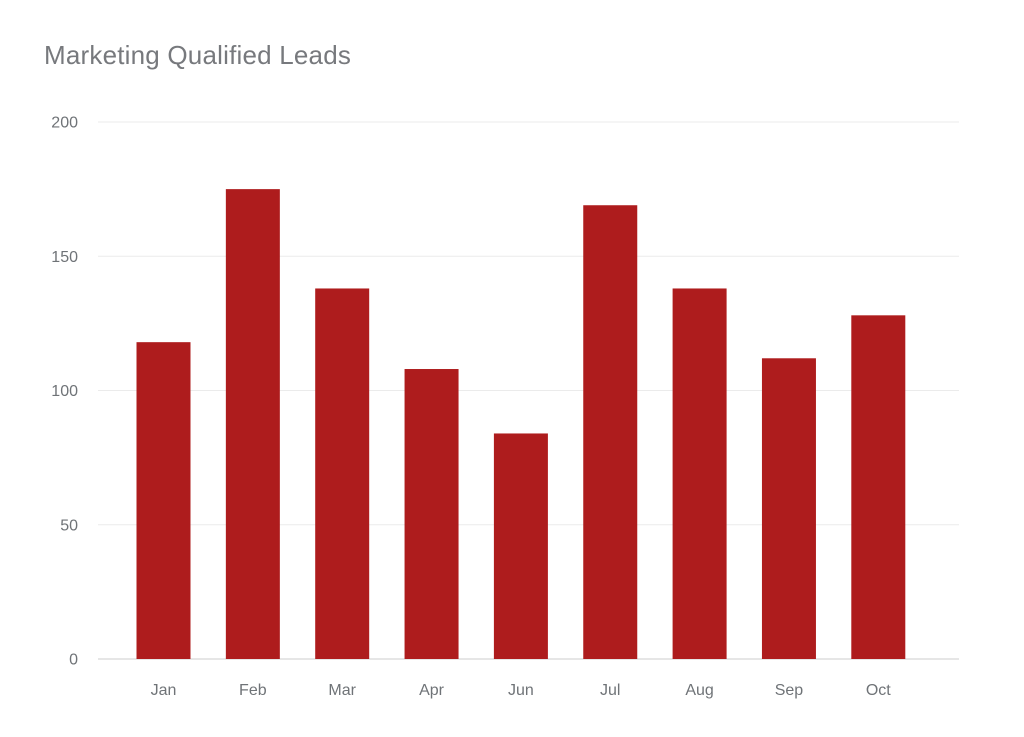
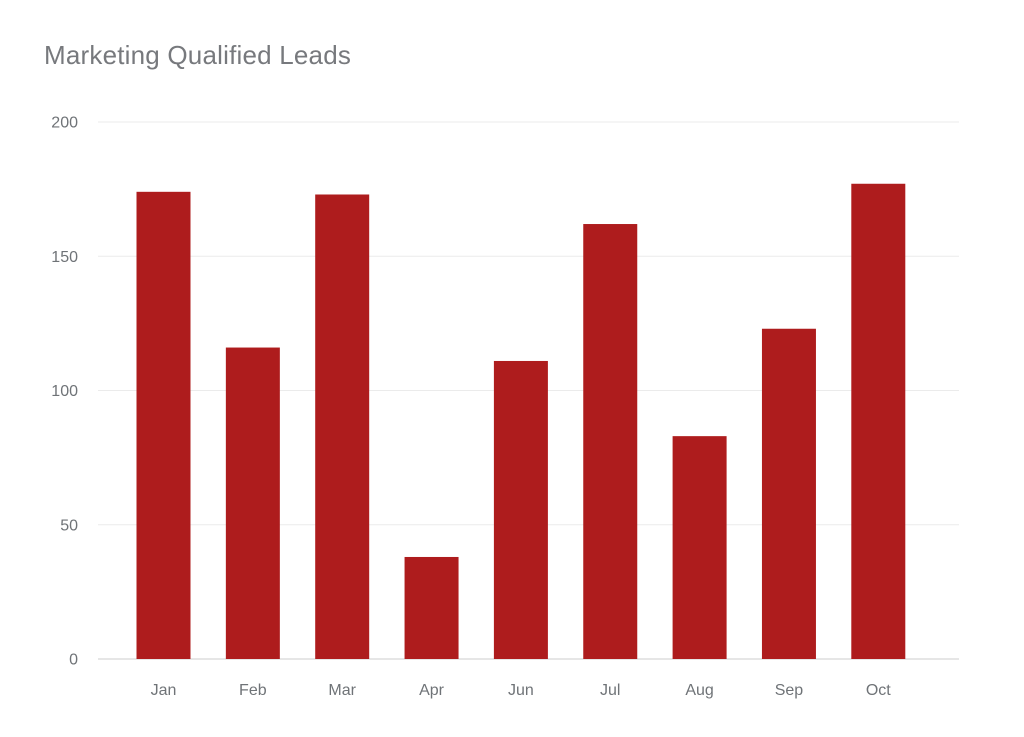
Jan: 118 -> 174
Feb: 175 -> 116
Mar: 138 -> 173
Apr: 108 -> 38
Jun: 84 -> 111
Jul: 169 -> 162
Aug: 138 -> 83
Sep: 112 -> 123
Oct: 128 -> 177
